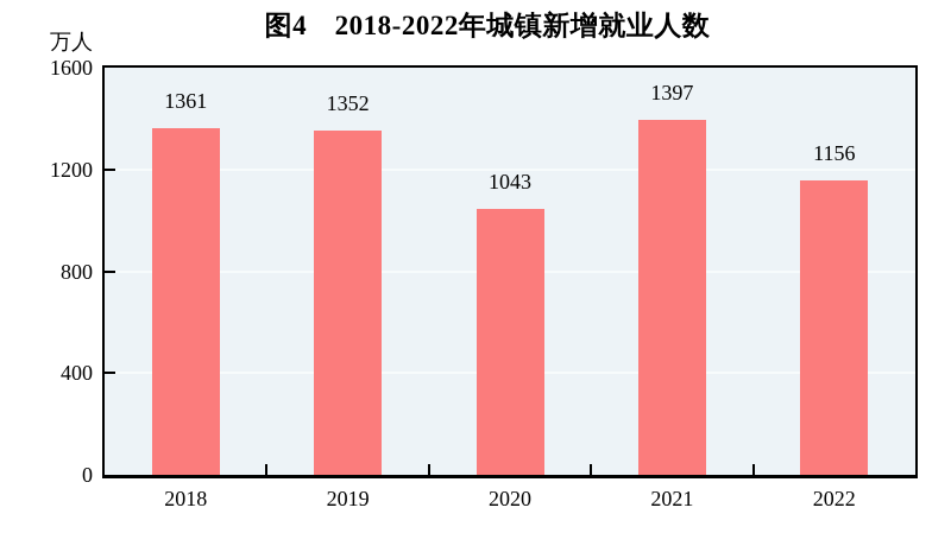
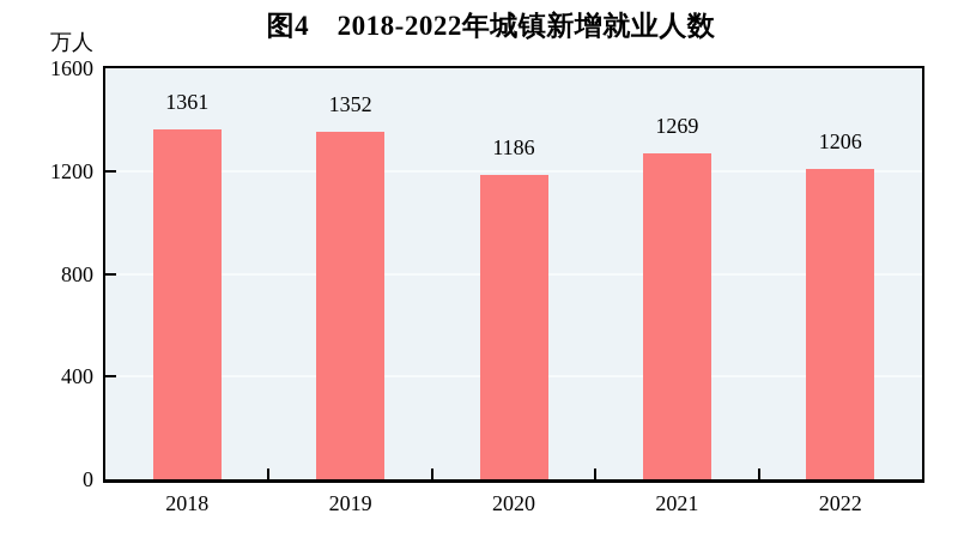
2020: 1043 -> 1186
2021: 1397 -> 1269
2022: 1156 -> 1206
